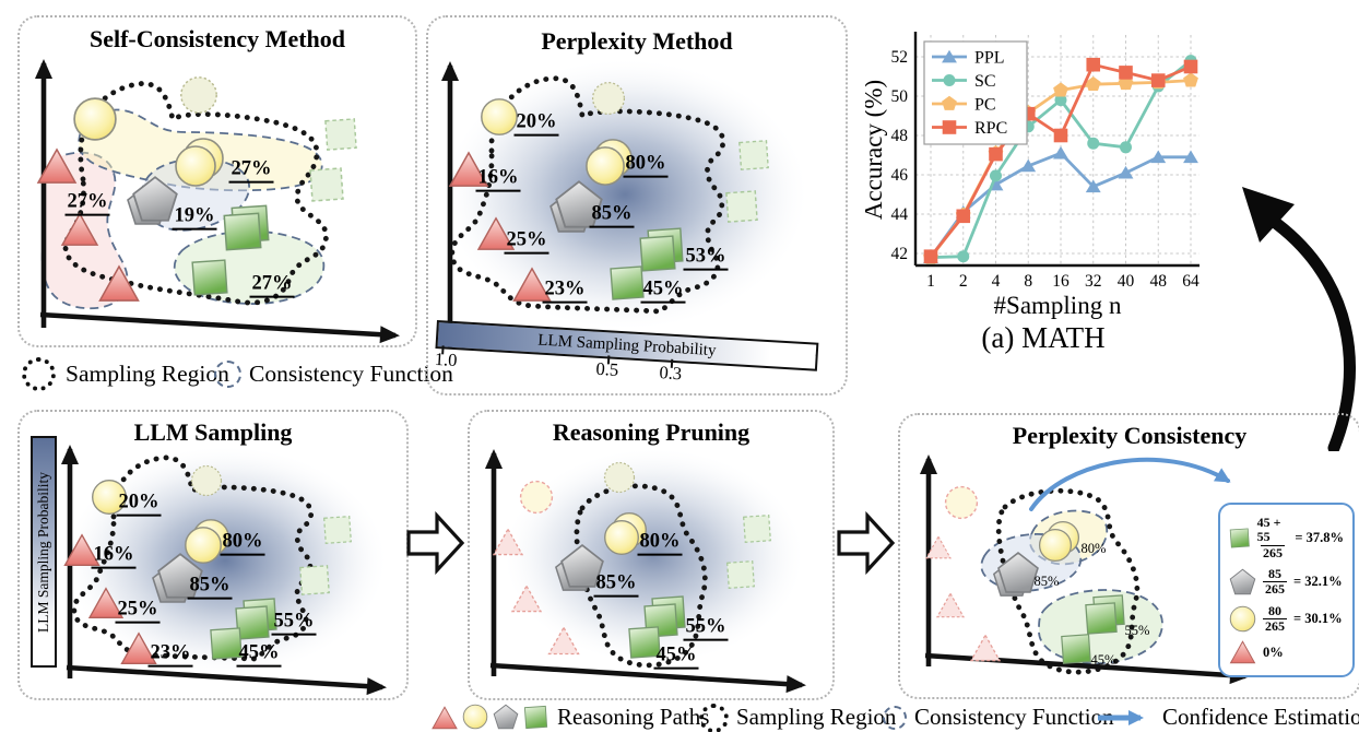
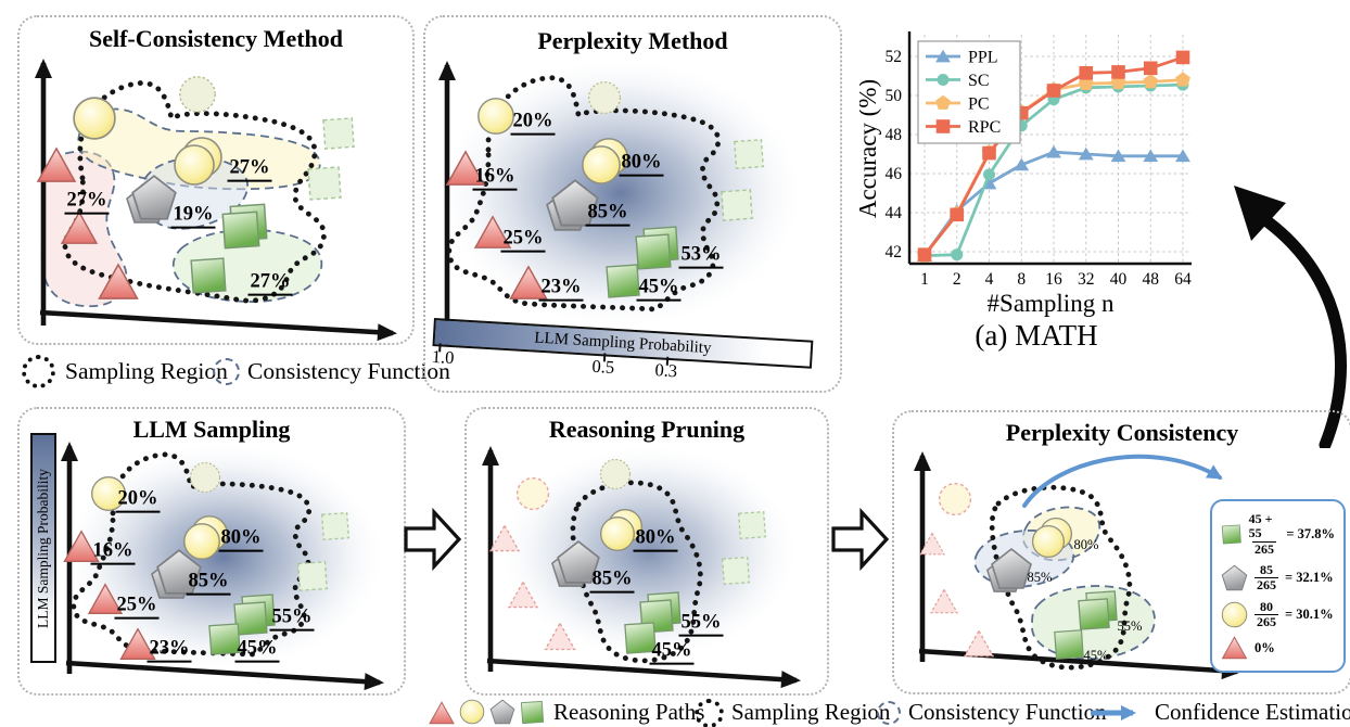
RPC/16: 48.0 -> 50.2
PPL/32: 45.4 -> 47.0
SC/32: 47.6 -> 50.4
RPC/32: 51.6 -> 51.1
PPL/40: 46.1 -> 46.9
SC/40: 47.4 -> 50.5
RPC/48: 50.8 -> 51.4
SC/64: 51.8 -> 50.5
RPC/64: 51.5 -> 52.0
